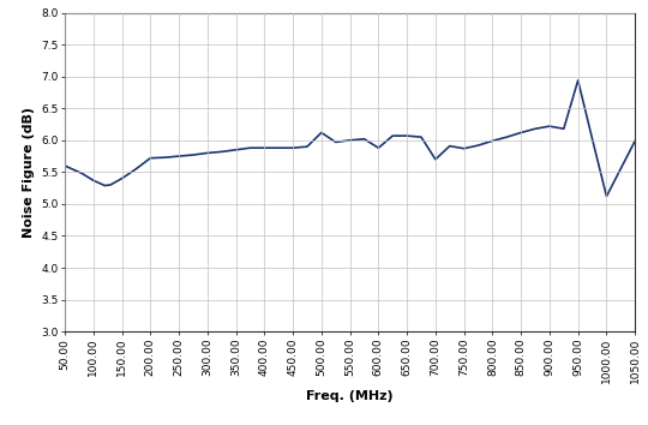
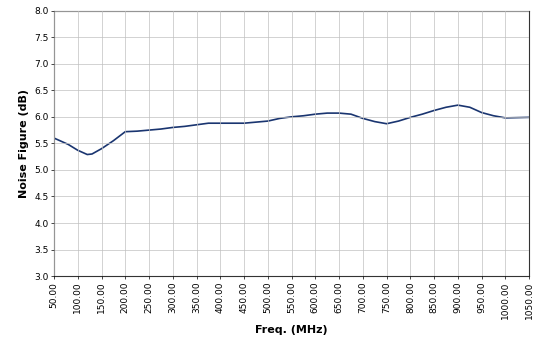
500.00: 6.12 -> 5.92
600.00: 5.88 -> 6.05
700.00: 5.70 -> 5.97
950.00: 6.94 -> 6.08
1000.00: 5.12 -> 5.98
